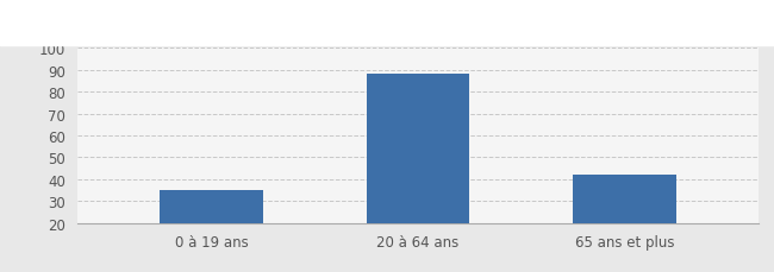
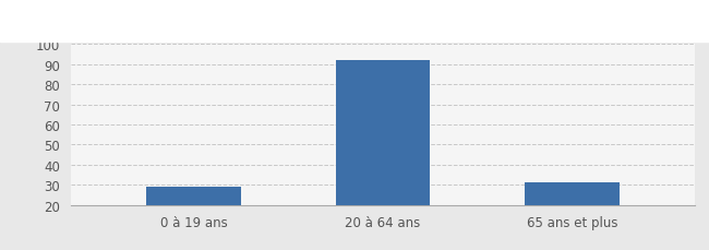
0 à 19 ans: 35 -> 29
20 à 64 ans: 88 -> 92
65 ans et plus: 42 -> 31
